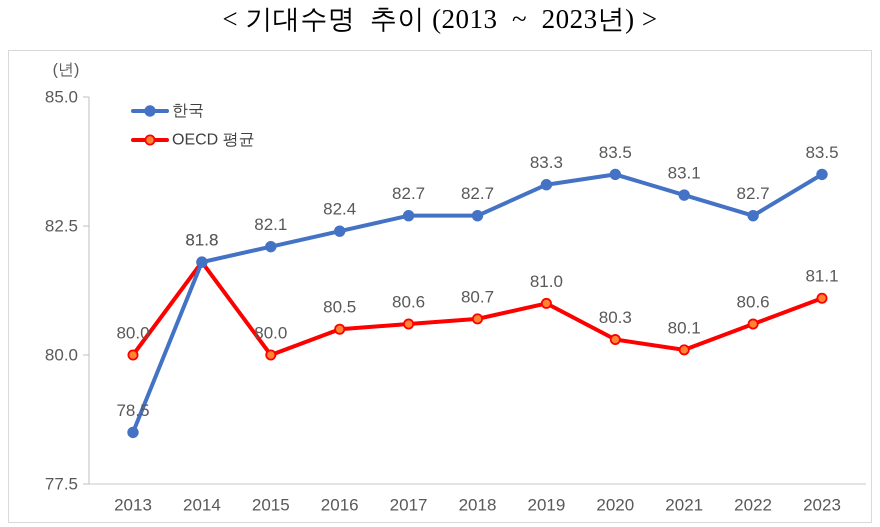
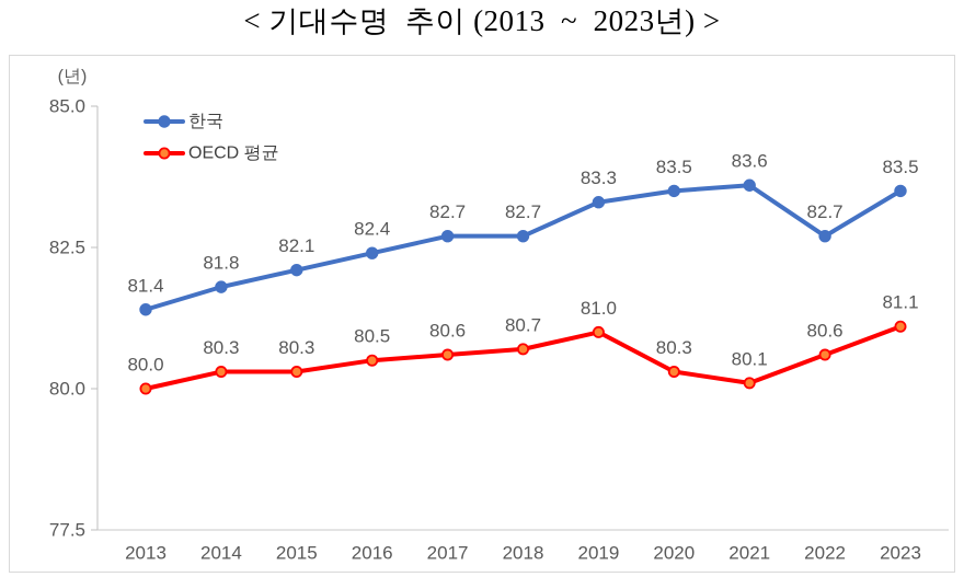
한국/2013: 78.5 -> 81.4
OECD 평균/2014: 81.8 -> 80.3
OECD 평균/2015: 80.0 -> 80.3
한국/2021: 83.1 -> 83.6
